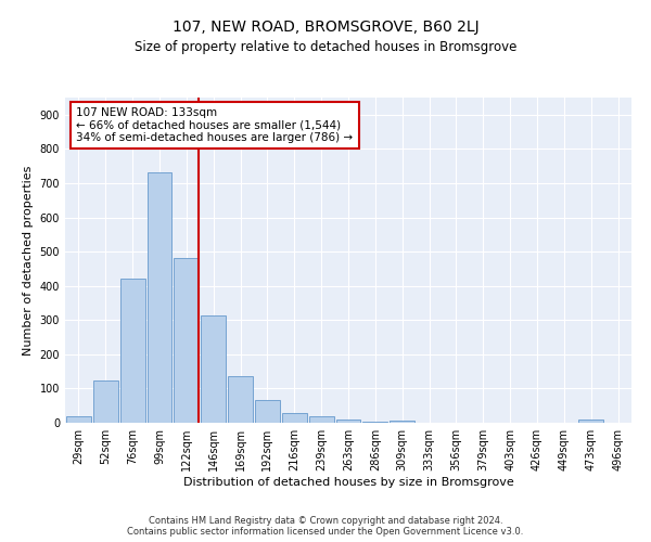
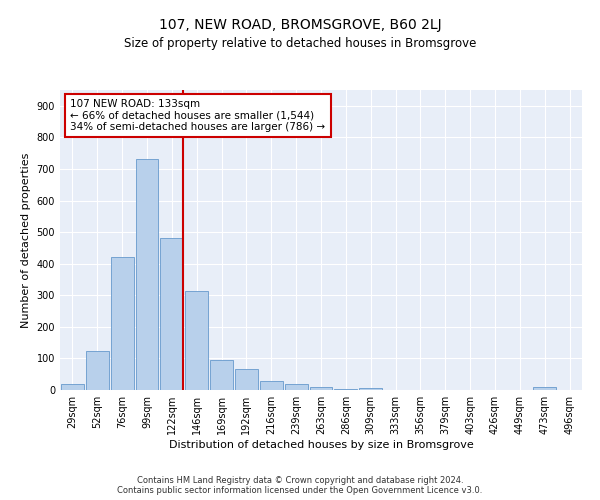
169sqm: 135 -> 95
